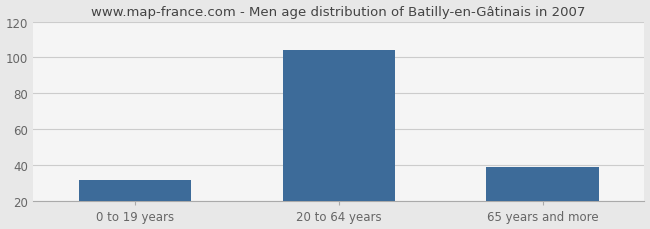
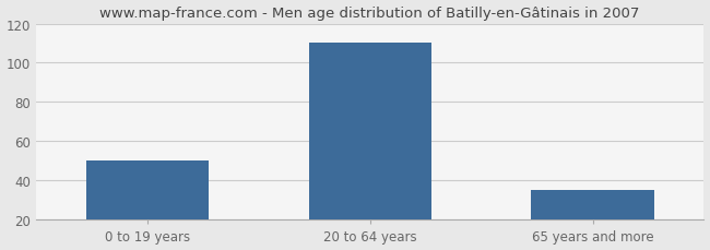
0 to 19 years: 32 -> 50
20 to 64 years: 104 -> 110
65 years and more: 39 -> 35
